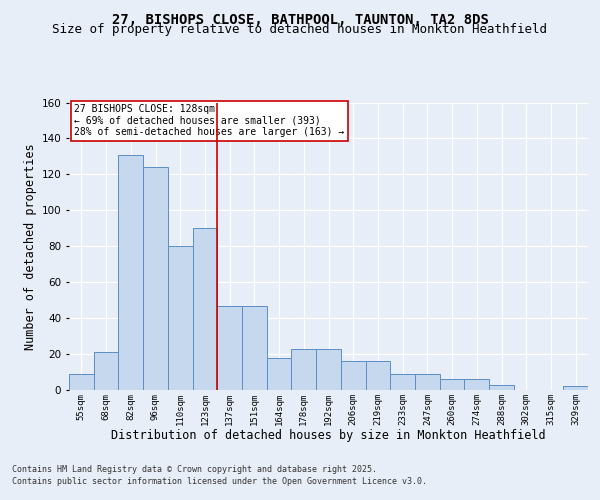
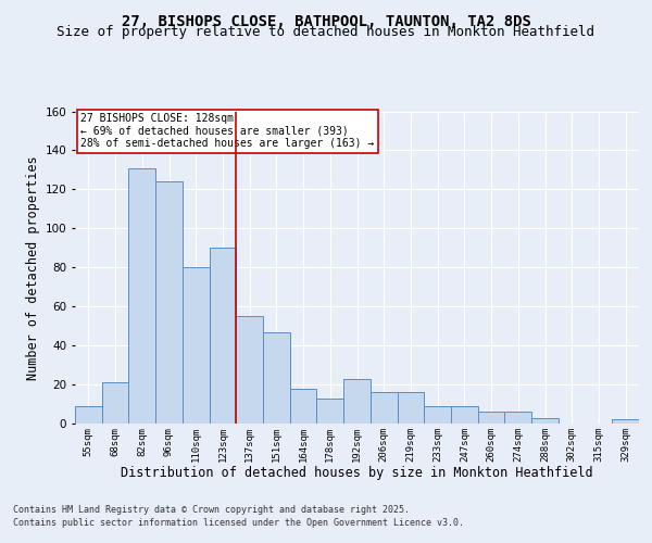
137sqm: 47 -> 55
178sqm: 23 -> 13
